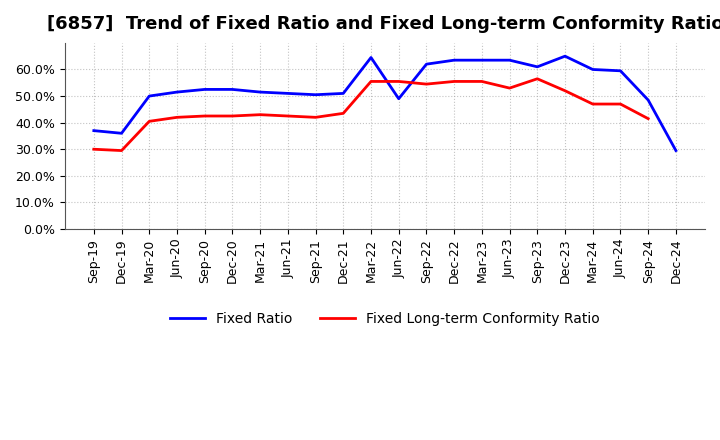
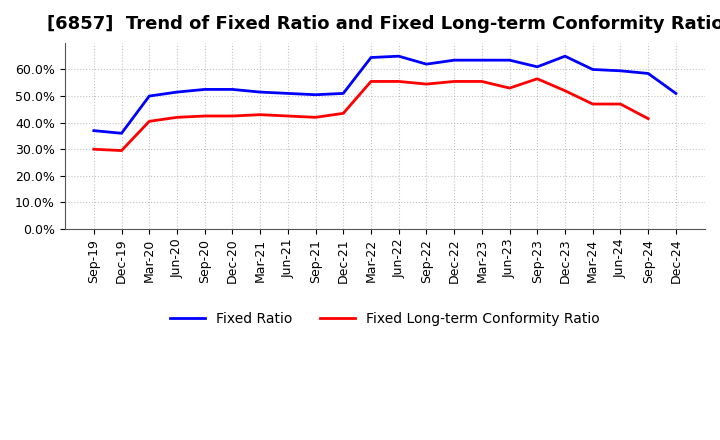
Fixed Ratio/Jun-22: 49.0% -> 65.0%
Fixed Ratio/Sep-24: 48.5% -> 58.5%
Fixed Ratio/Dec-24: 29.5% -> 51.0%
